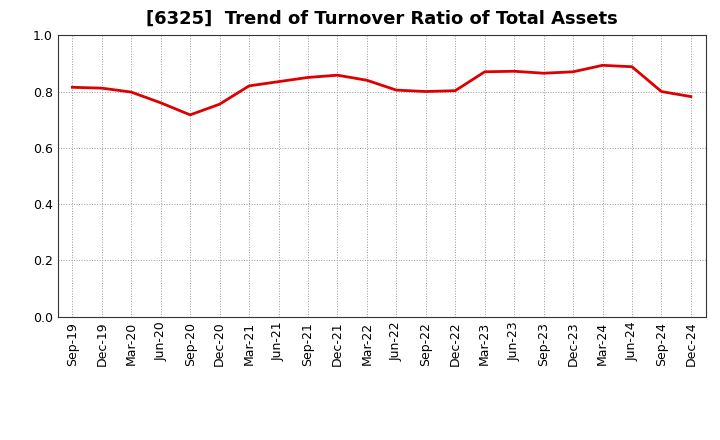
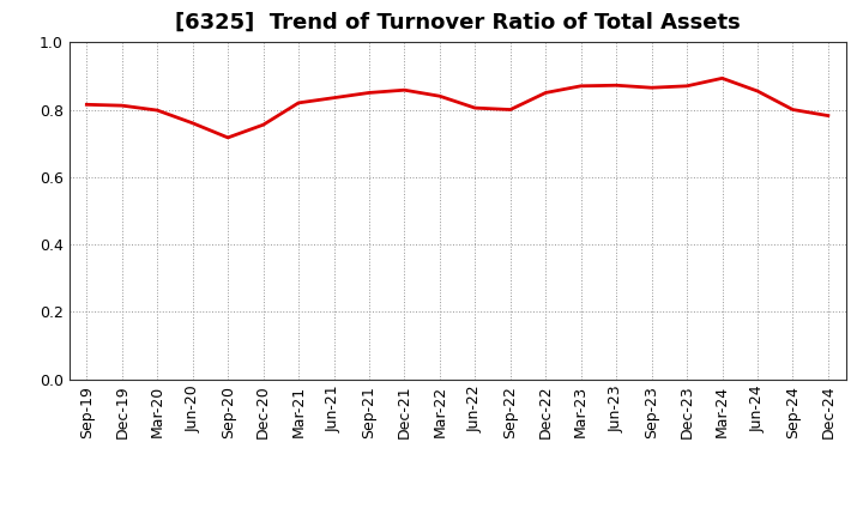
Dec-22: 0.803 -> 0.850
Jun-24: 0.888 -> 0.855
